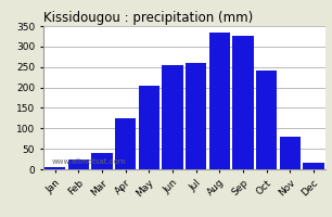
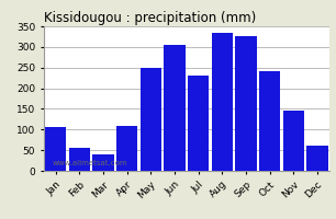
Jan: 5 -> 105
Feb: 25 -> 55
Apr: 125 -> 110
May: 205 -> 250
Jun: 255 -> 305
Jul: 260 -> 230
Nov: 80 -> 145
Dec: 15 -> 60
